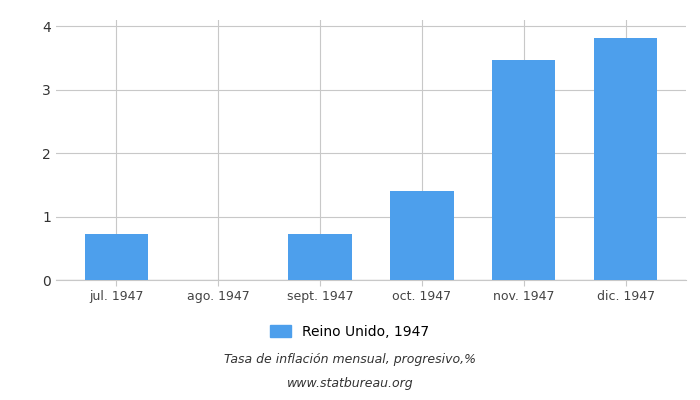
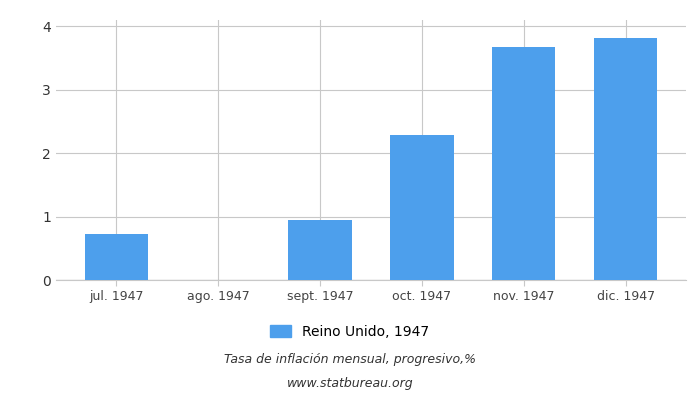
sept. 1947: 0.72 -> 0.94
oct. 1947: 1.40 -> 2.28
nov. 1947: 3.47 -> 3.68
